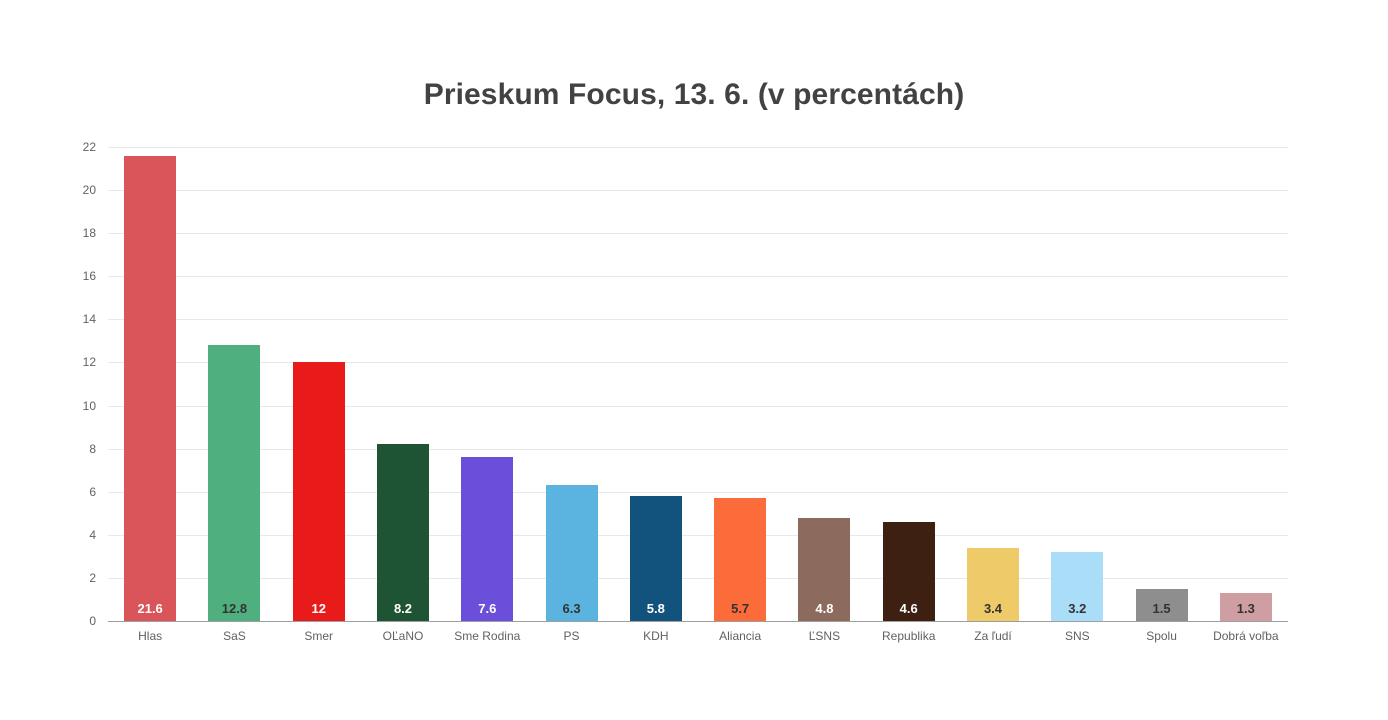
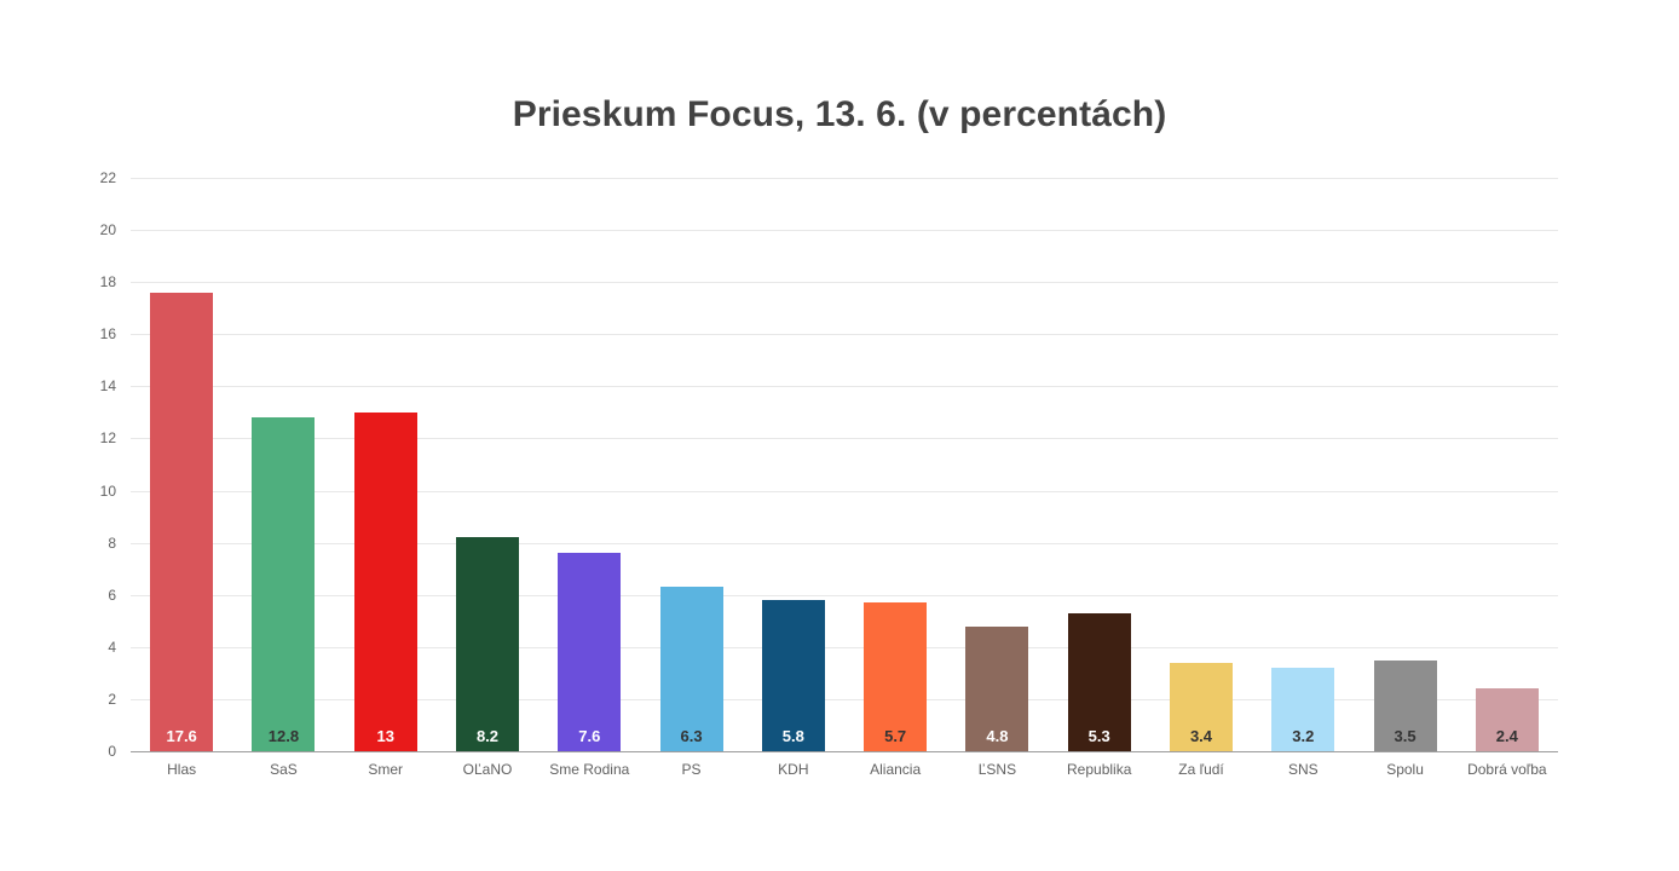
Hlas: 21.6 -> 17.6
Smer: 12 -> 13
Republika: 4.6 -> 5.3
Spolu: 1.5 -> 3.5
Dobrá voľba: 1.3 -> 2.4
